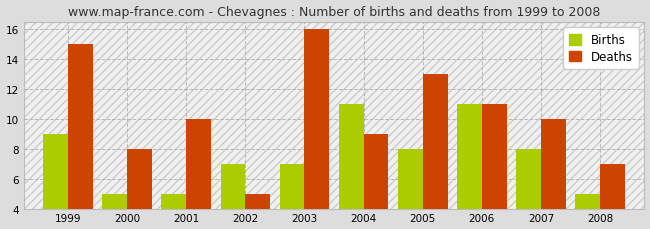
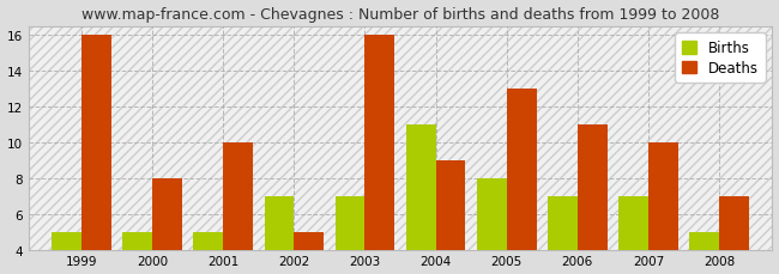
Births/1999: 9 -> 5
Deaths/1999: 15 -> 16
Births/2006: 11 -> 7
Births/2007: 8 -> 7
